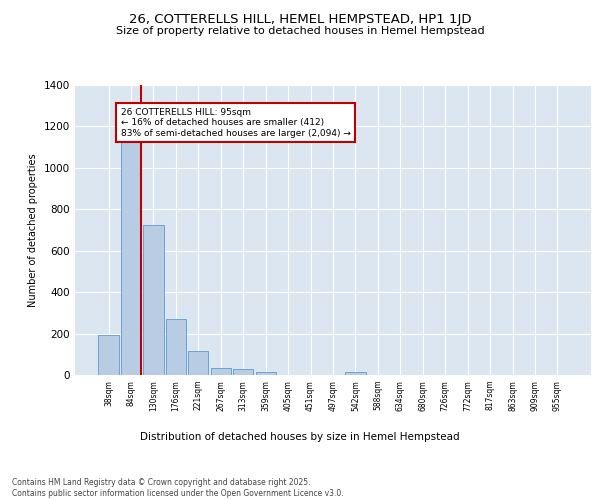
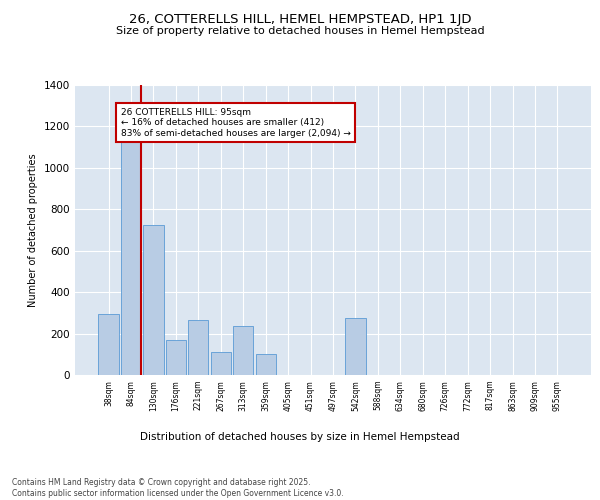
38sqm: 195 -> 295
176sqm: 270 -> 170
221sqm: 115 -> 265
267sqm: 35 -> 110
313sqm: 30 -> 235
359sqm: 15 -> 100
542sqm: 15 -> 275
